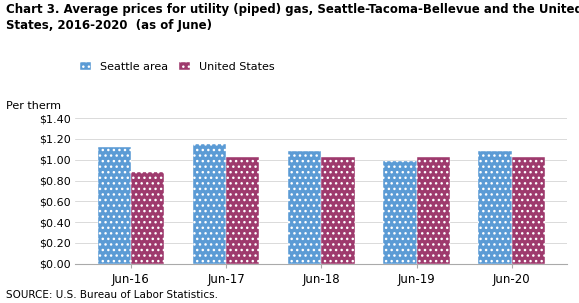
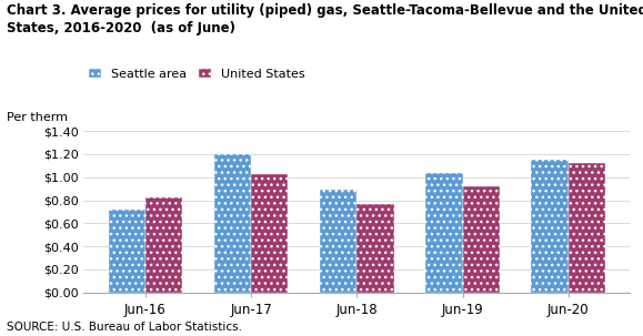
Seattle area/Jun-16: $1.12 -> $0.72
United States/Jun-16: $0.88 -> $0.82
Seattle area/Jun-17: $1.15 -> $1.20
Seattle area/Jun-18: $1.08 -> $0.89
United States/Jun-18: $1.03 -> $0.77
Seattle area/Jun-19: $0.99 -> $1.04
United States/Jun-19: $1.03 -> $0.92
Seattle area/Jun-20: $1.08 -> $1.15
United States/Jun-20: $1.03 -> $1.12
